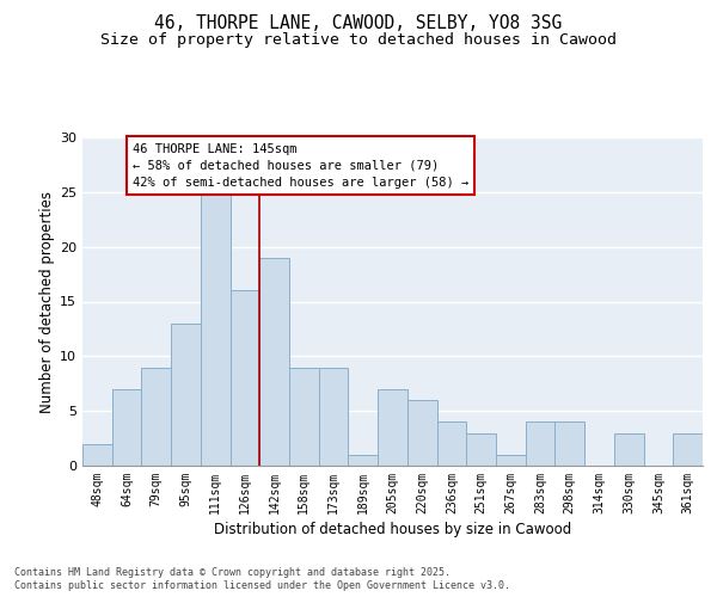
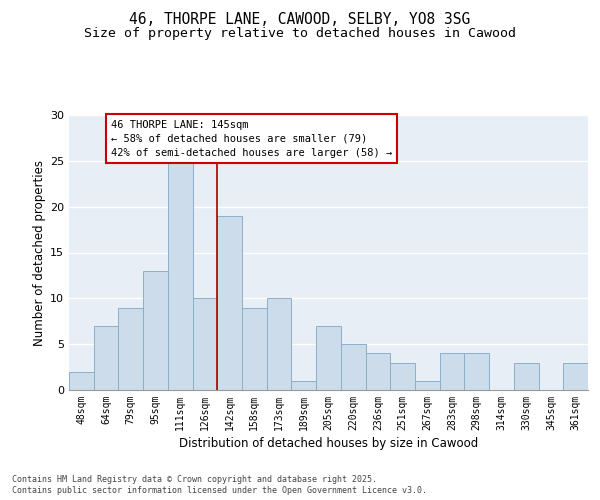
126sqm: 16 -> 10
173sqm: 9 -> 10
220sqm: 6 -> 5
